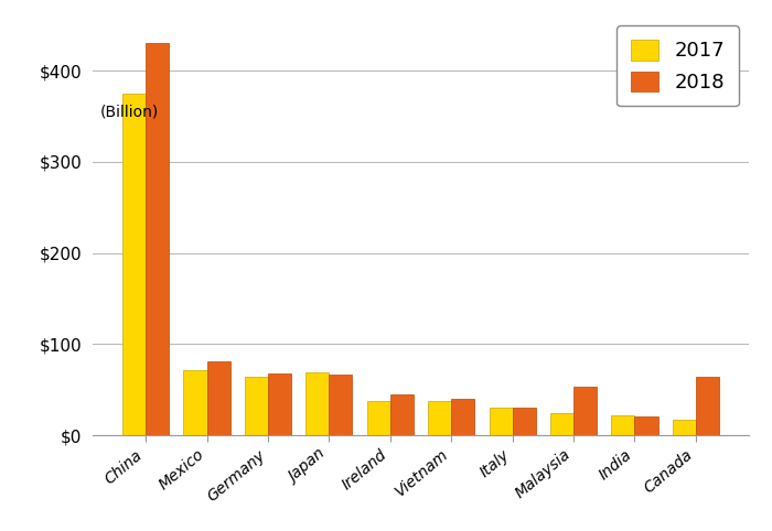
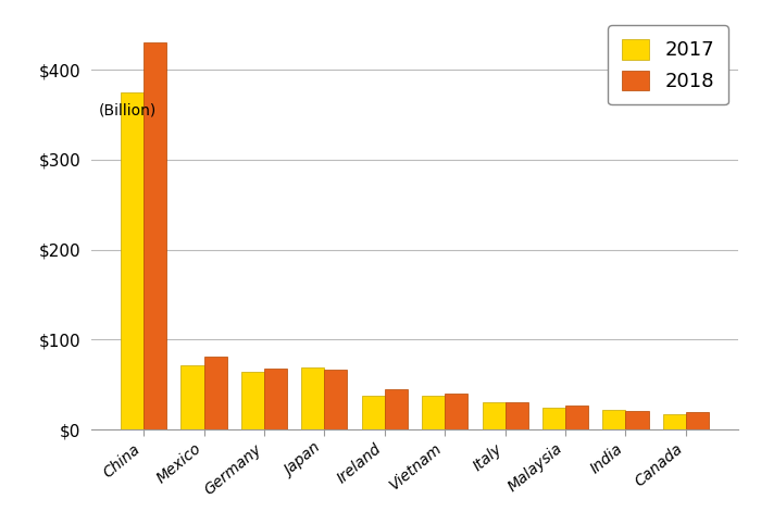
2018/Malaysia: $54 -> $27
2018/Canada: $64 -> $20
